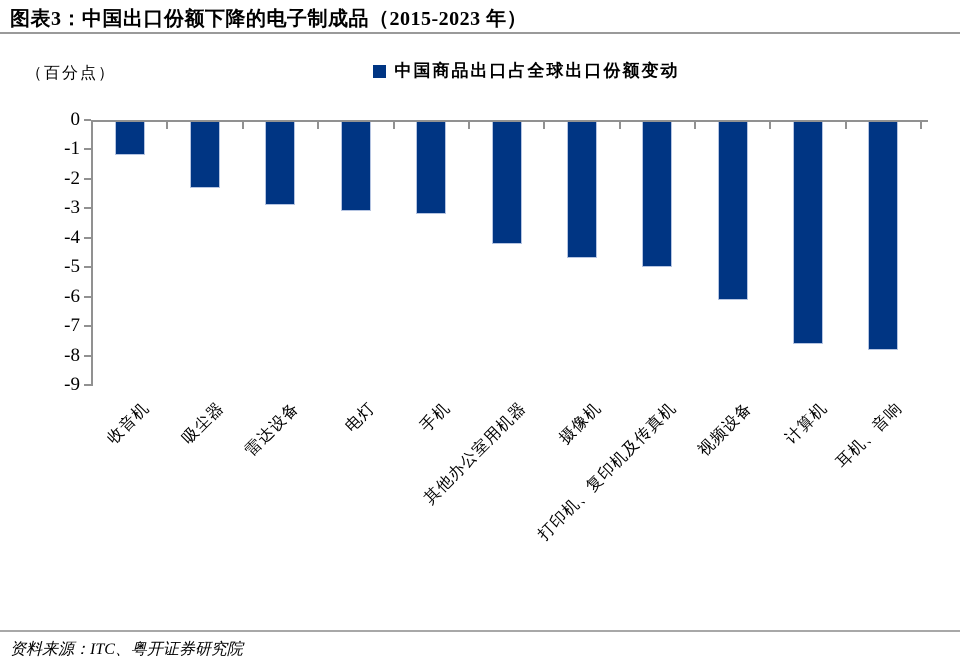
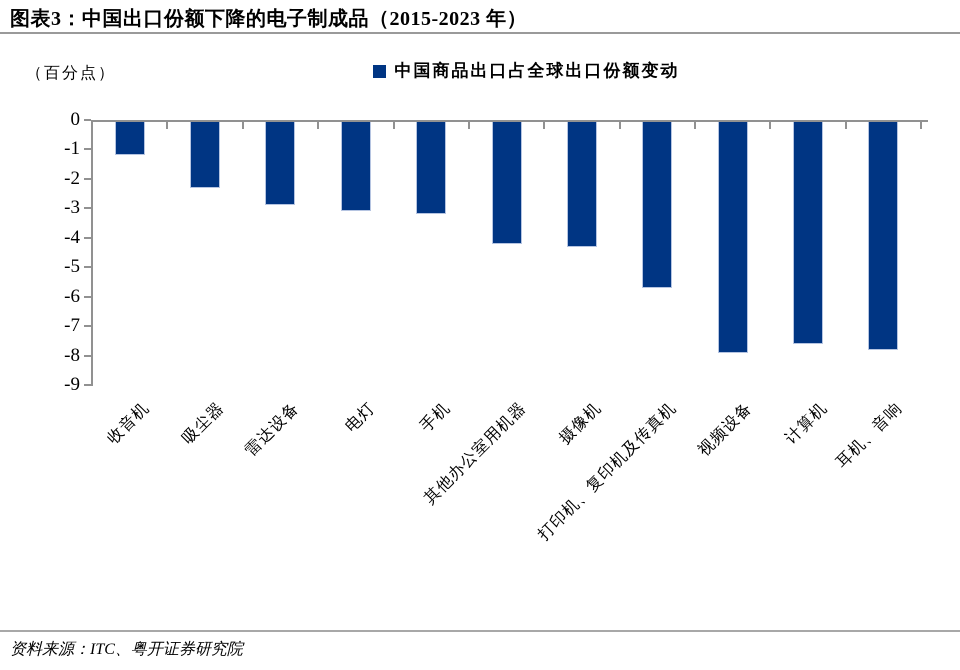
摄像机: -4.7 -> -4.3
打印机、复印机及传真机: -5.0 -> -5.7
视频设备: -6.1 -> -7.9
